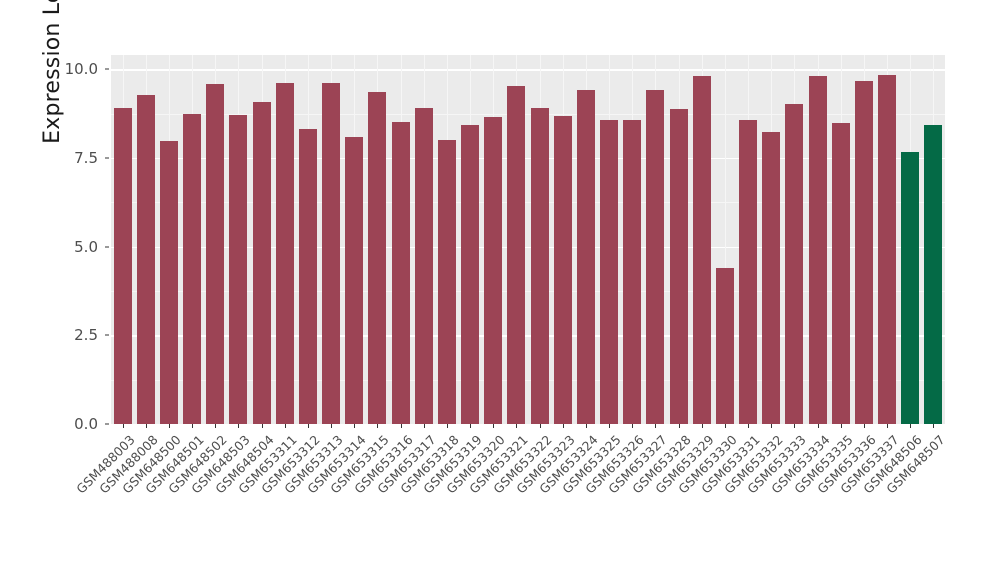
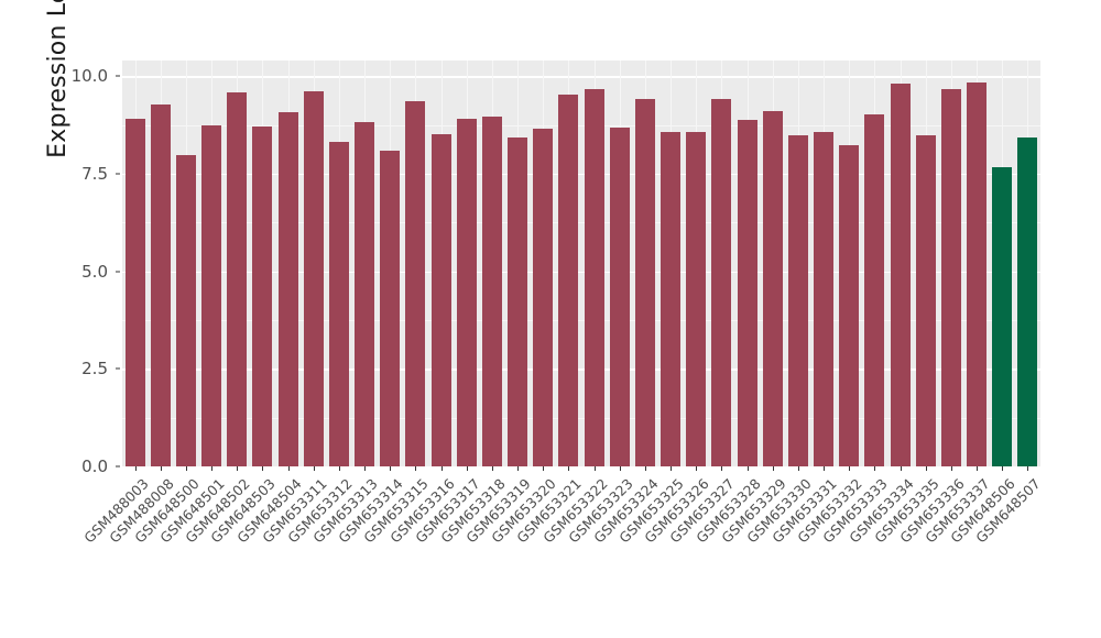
GSM653313: 9.6 -> 8.8
GSM653318: 8.0 -> 9.0
GSM653322: 8.9 -> 9.7
GSM653329: 9.8 -> 9.1
GSM653330: 4.4 -> 8.5
